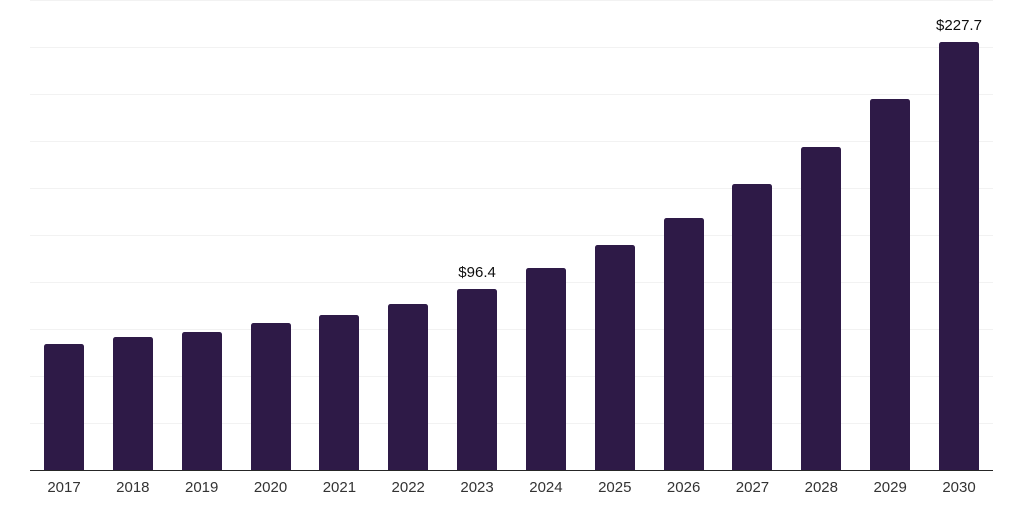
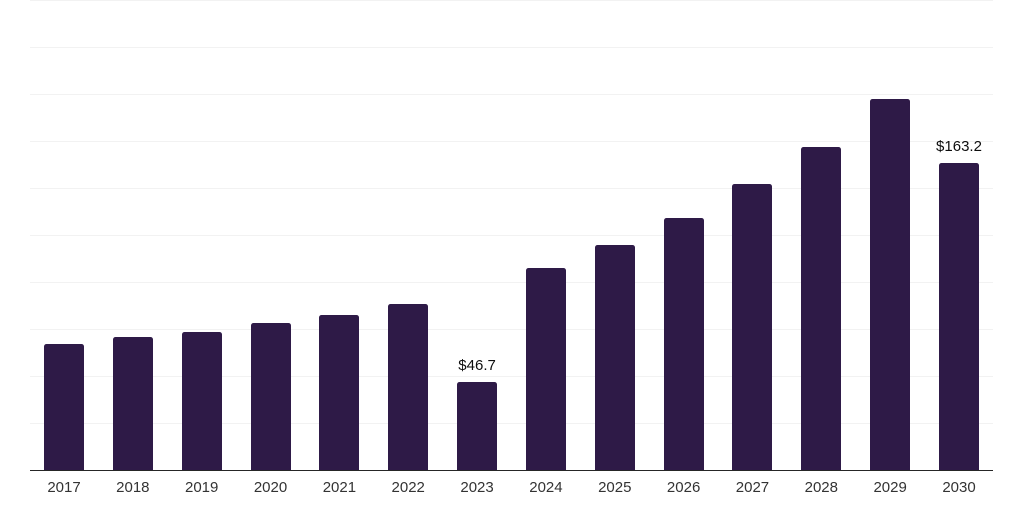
2023: $96.4 -> $46.7
2030: $227.7 -> $163.2
